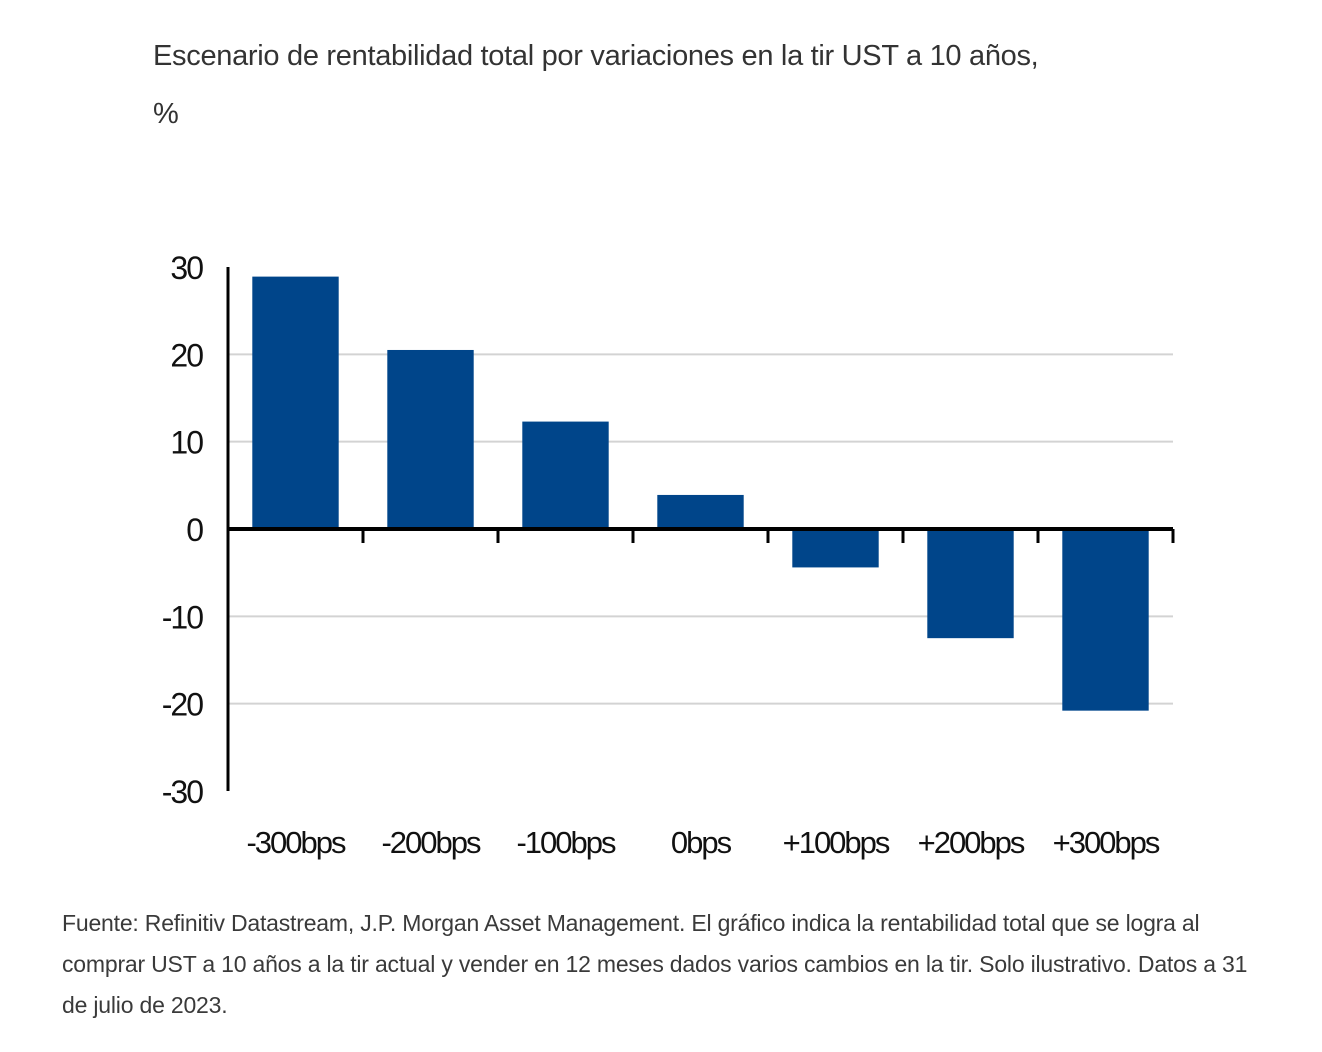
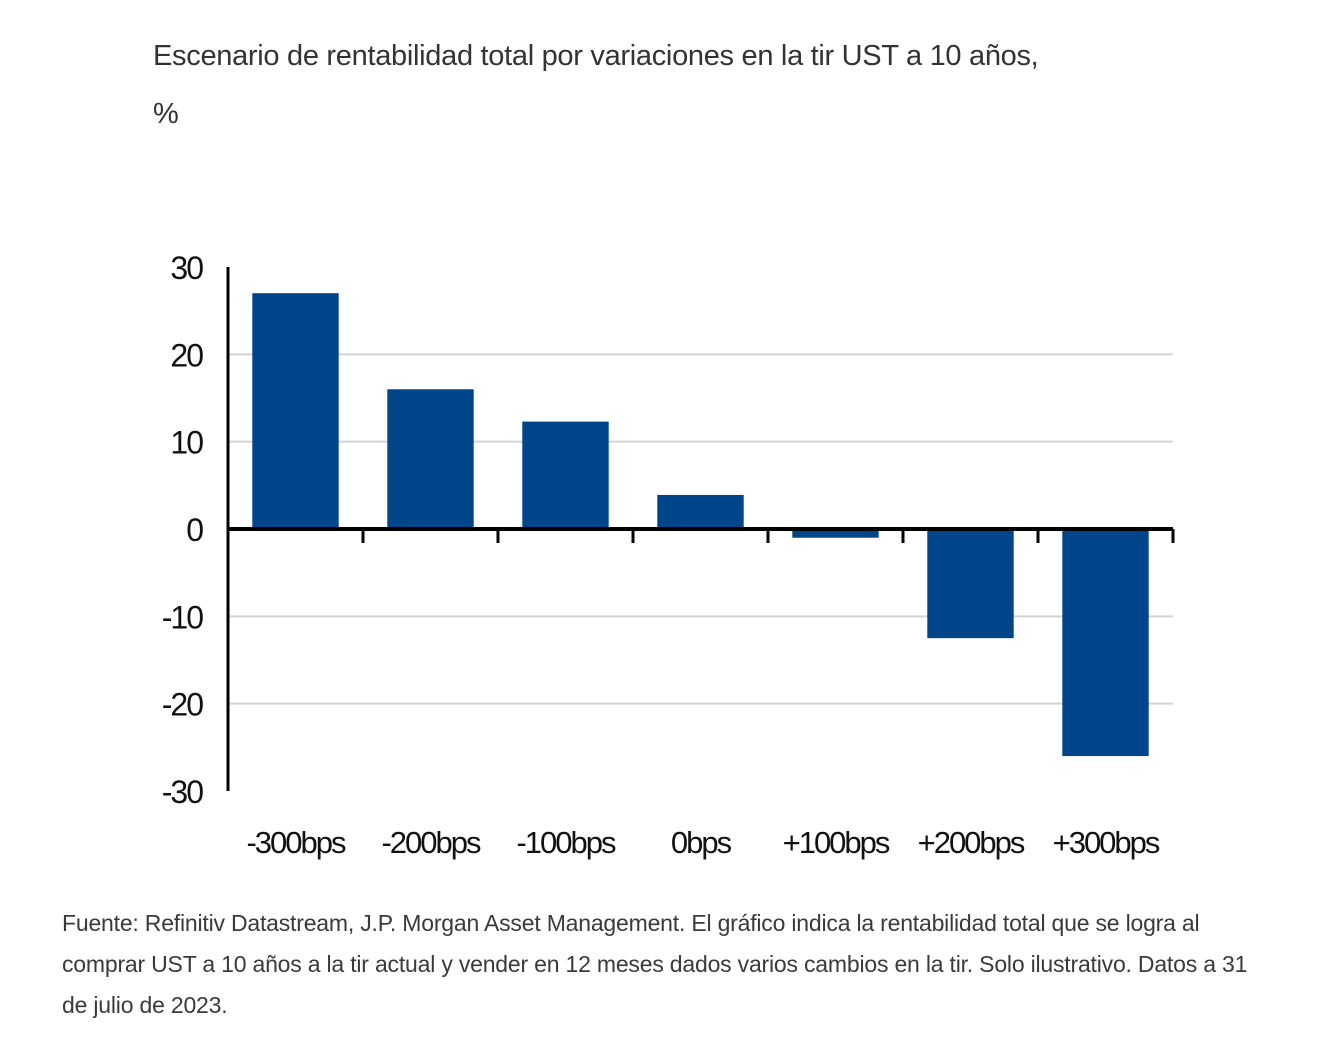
-300bps: 29 -> 27
-200bps: 20 -> 16
+100bps: -4 -> -1
+300bps: -21 -> -26
